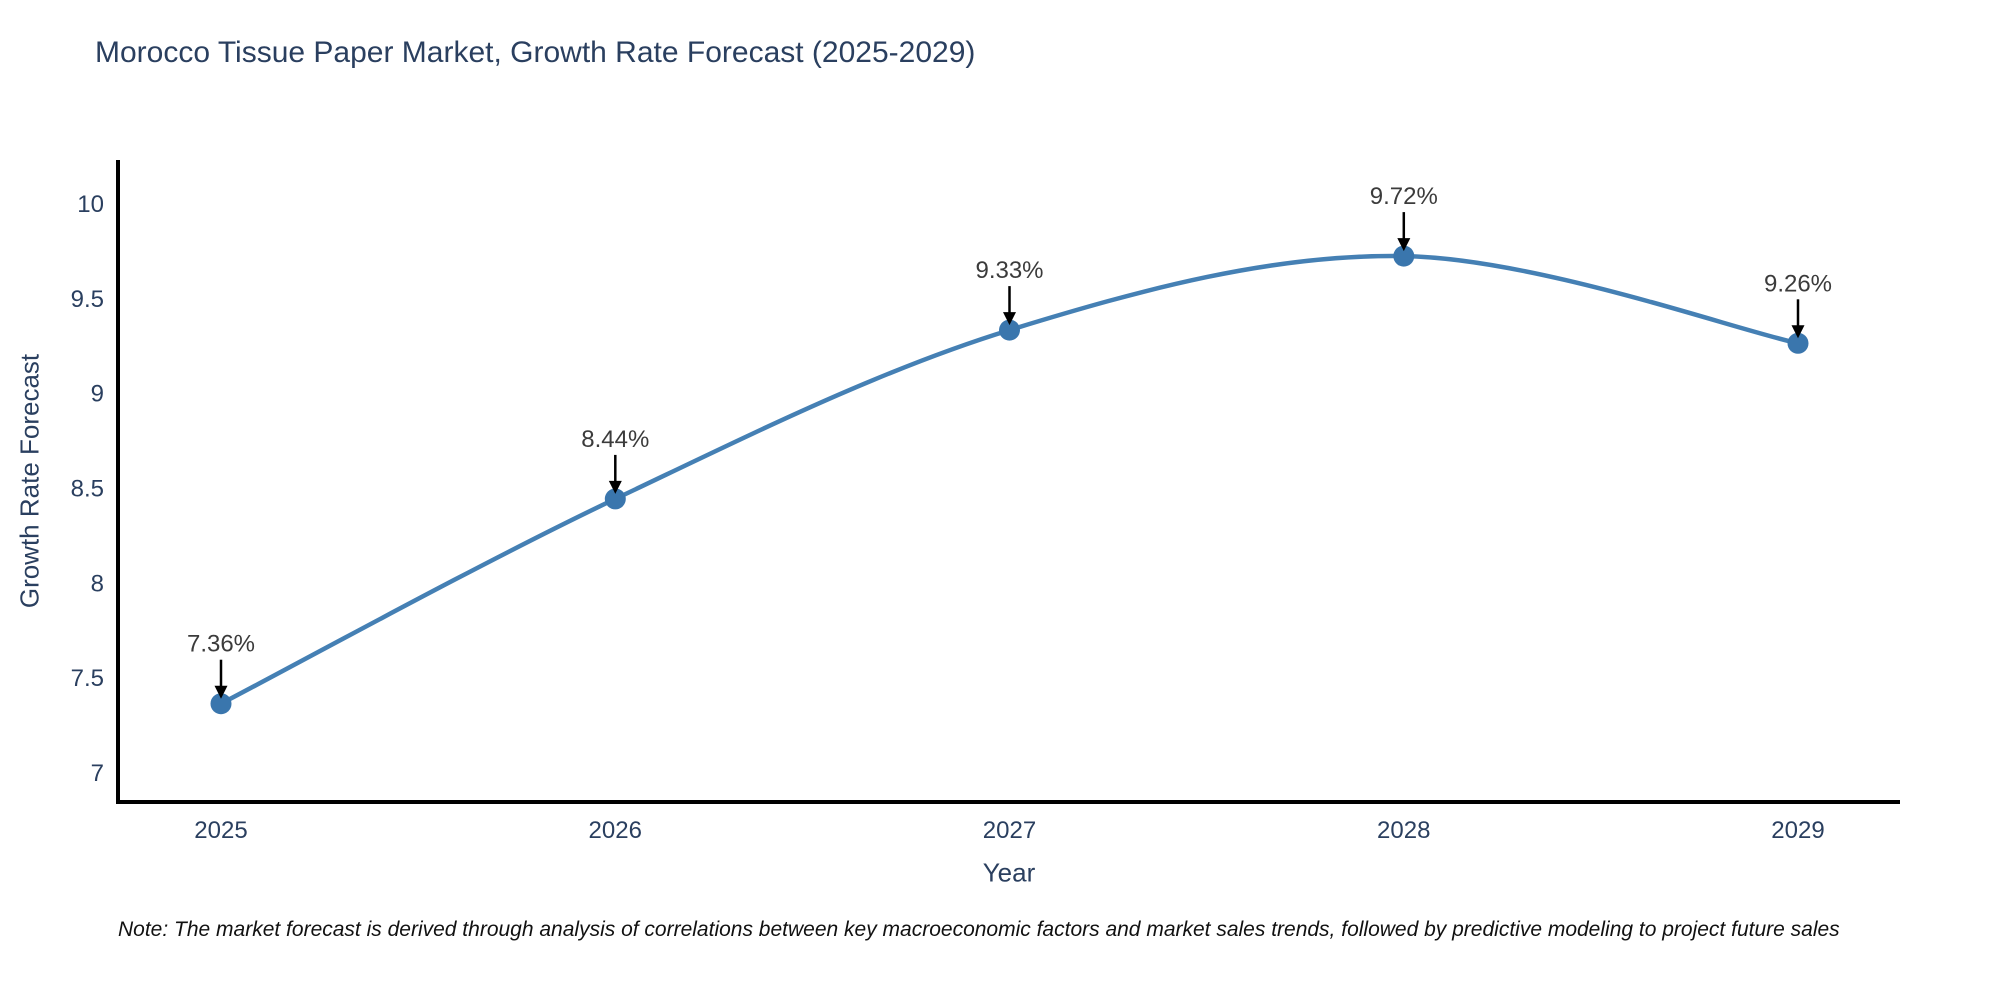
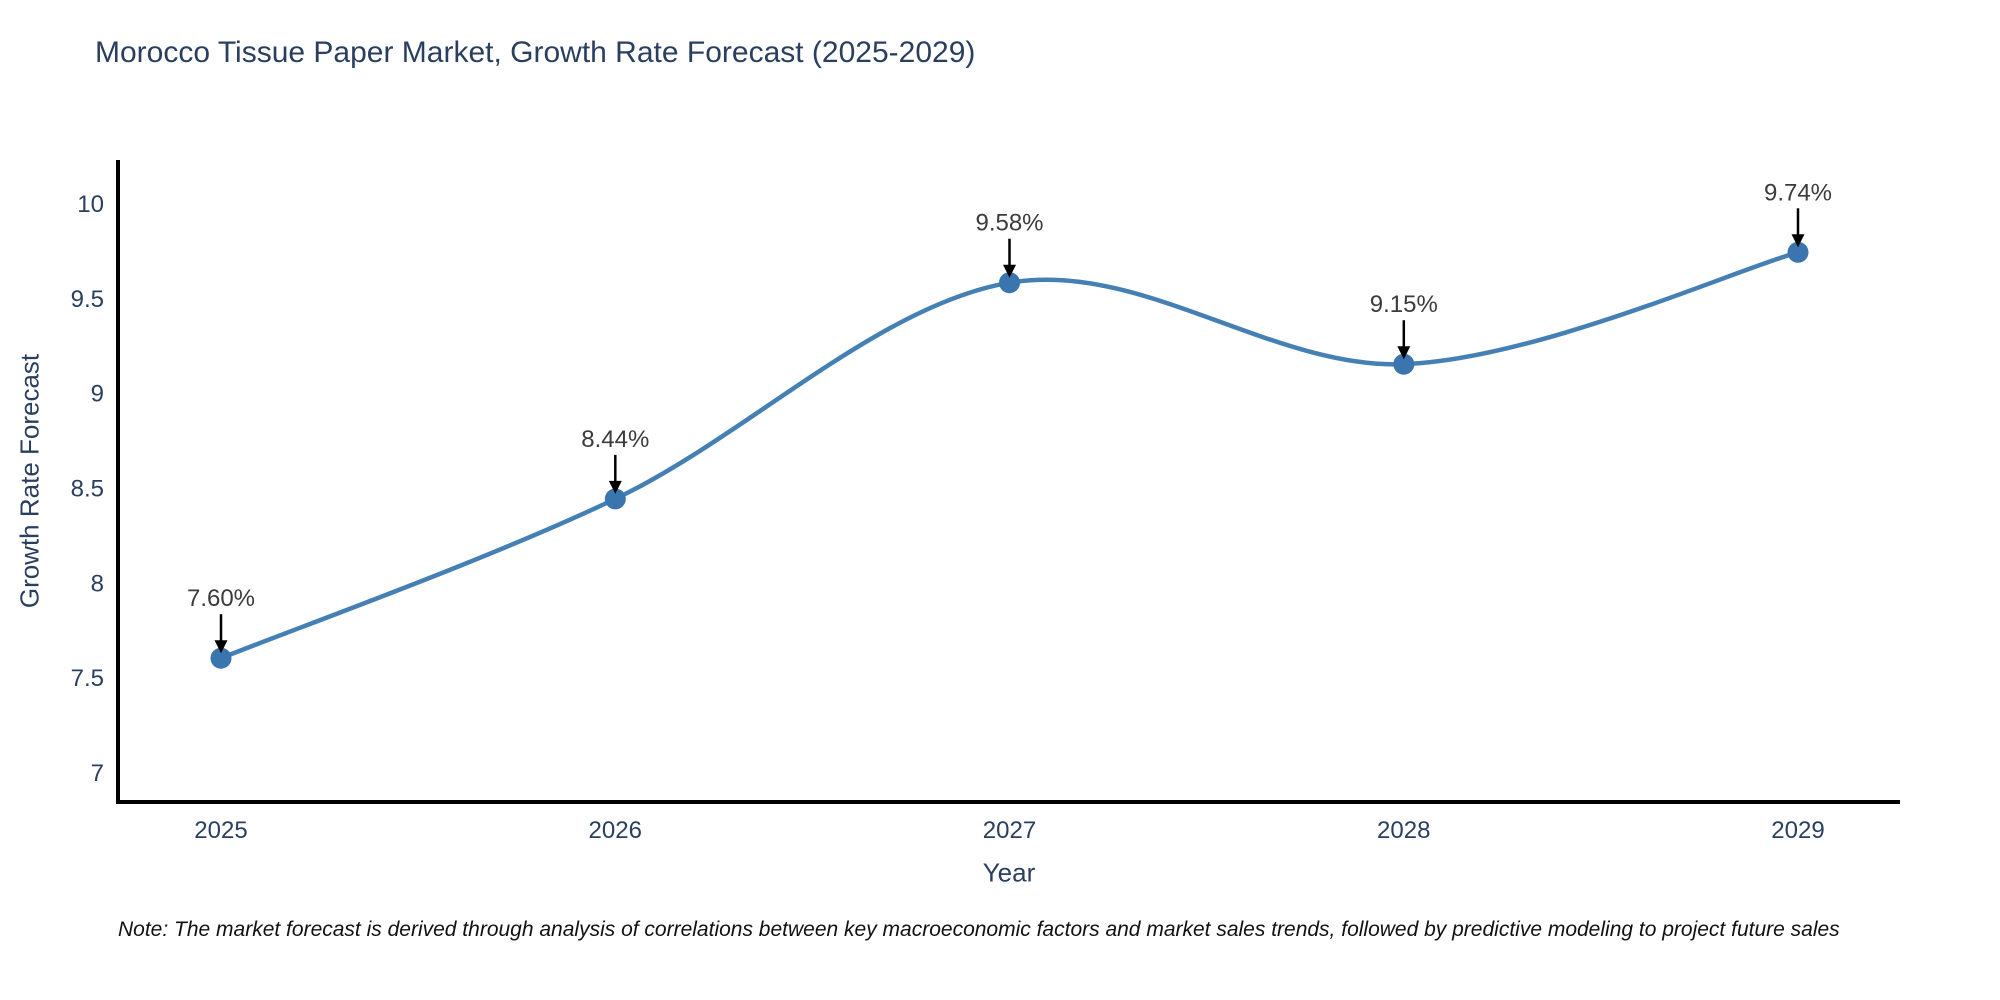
2025: 7.36% -> 7.60%
2027: 9.33% -> 9.58%
2028: 9.72% -> 9.15%
2029: 9.26% -> 9.74%
